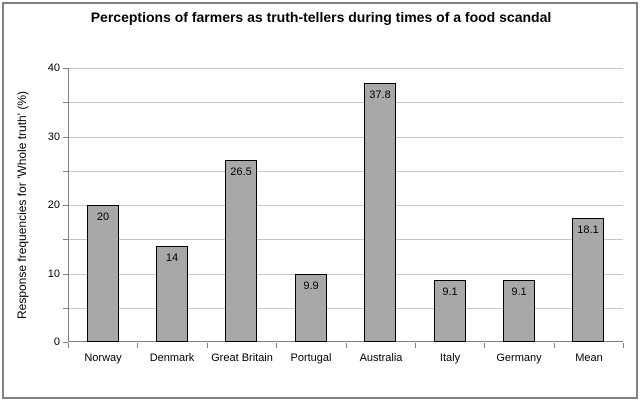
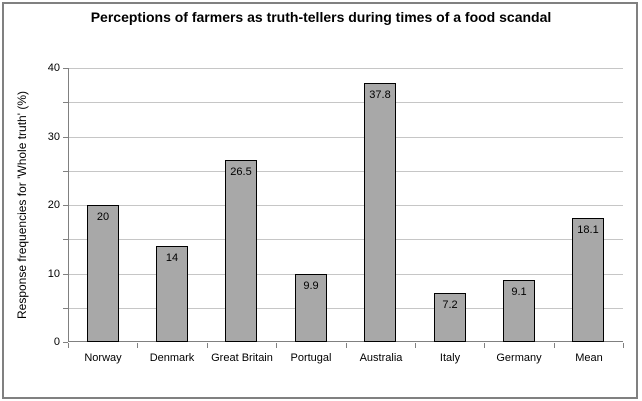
Italy: 9.1 -> 7.2
